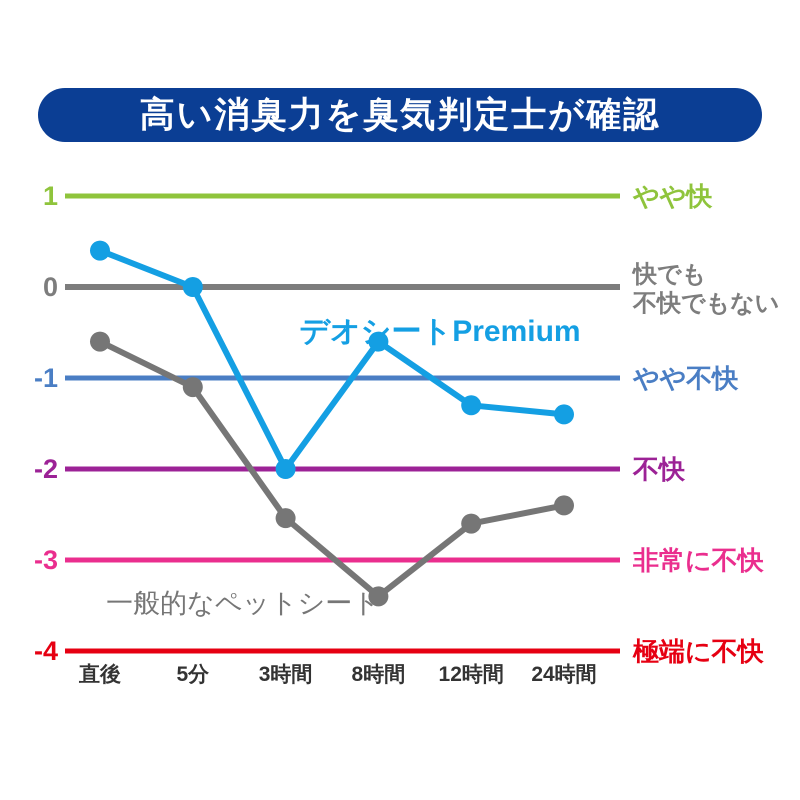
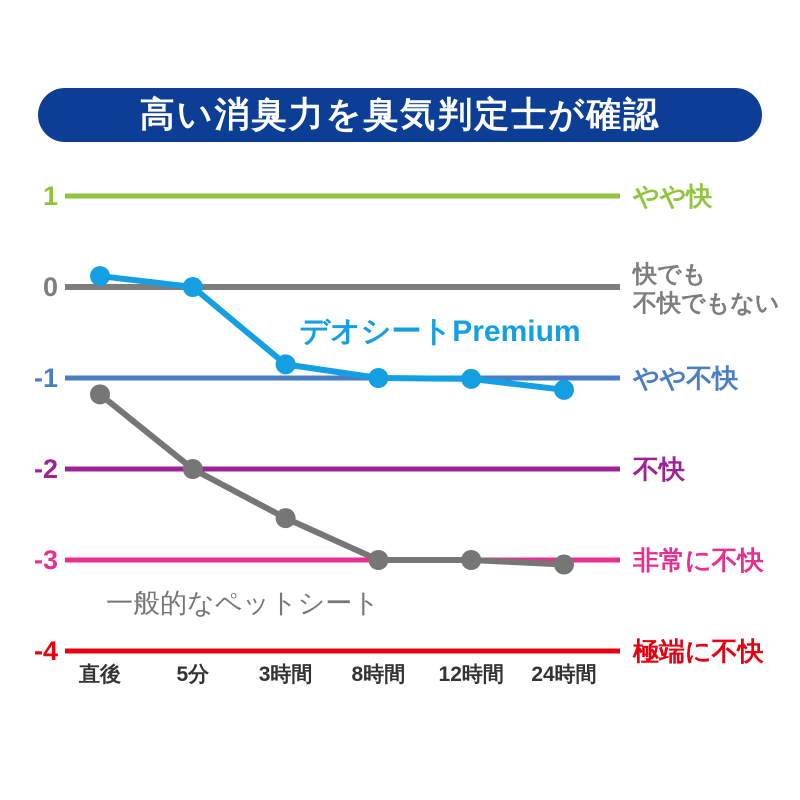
デオシートPremium/直後: 0.4 -> 0.1
一般的なペットシート/直後: -0.6 -> -1.2
一般的なペットシート/5分: -1.1 -> -2.0
デオシートPremium/3時間: -2.0 -> -0.8
デオシートPremium/8時間: -0.6 -> -1.0
一般的なペットシート/8時間: -3.4 -> -3.0
デオシートPremium/12時間: -1.3 -> -1.0
一般的なペットシート/12時間: -2.6 -> -3.0
デオシートPremium/24時間: -1.4 -> -1.1
一般的なペットシート/24時間: -2.4 -> -3.0
